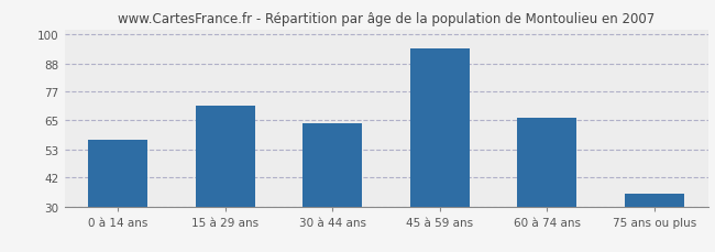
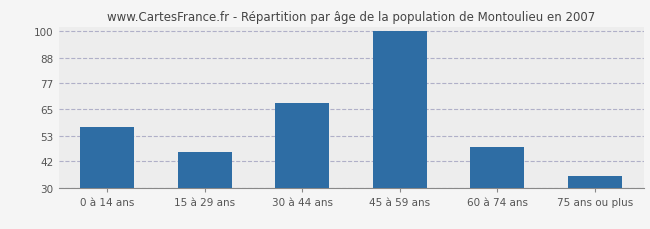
15 à 29 ans: 71 -> 46
30 à 44 ans: 64 -> 68
45 à 59 ans: 94 -> 100
60 à 74 ans: 66 -> 48
